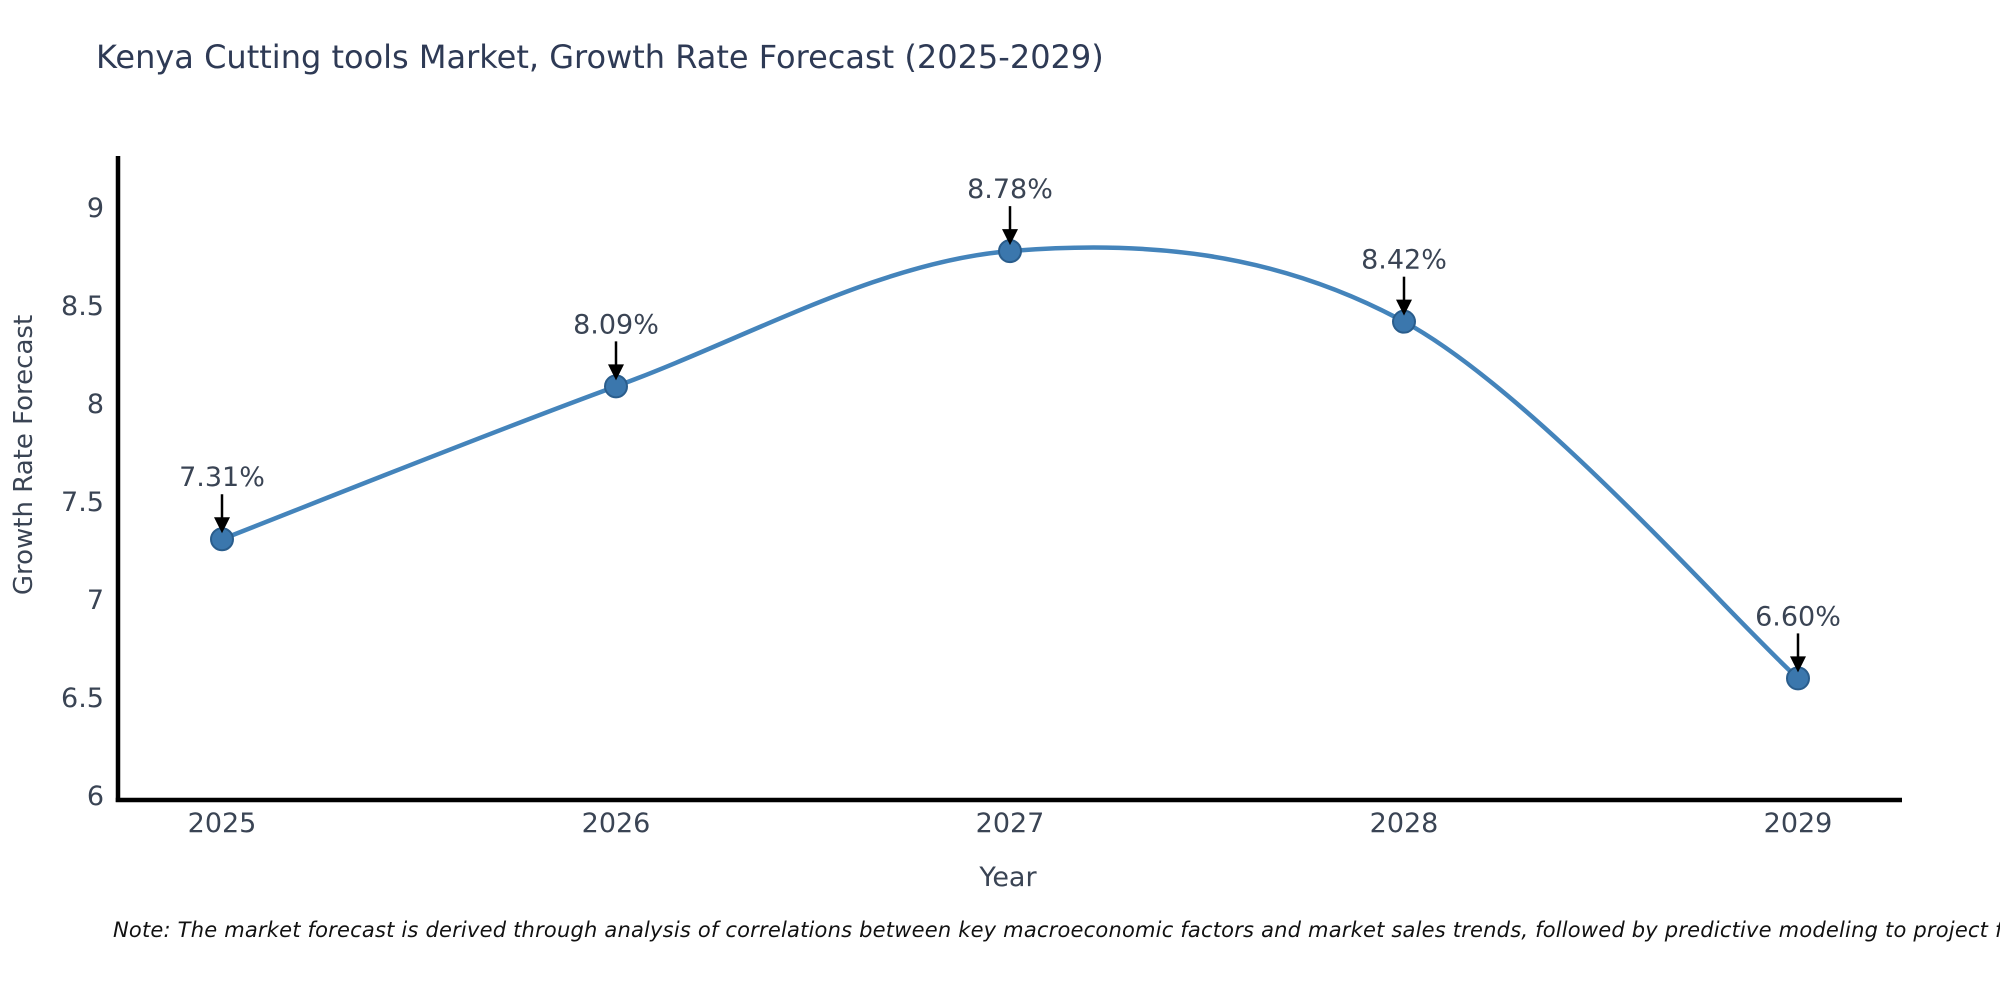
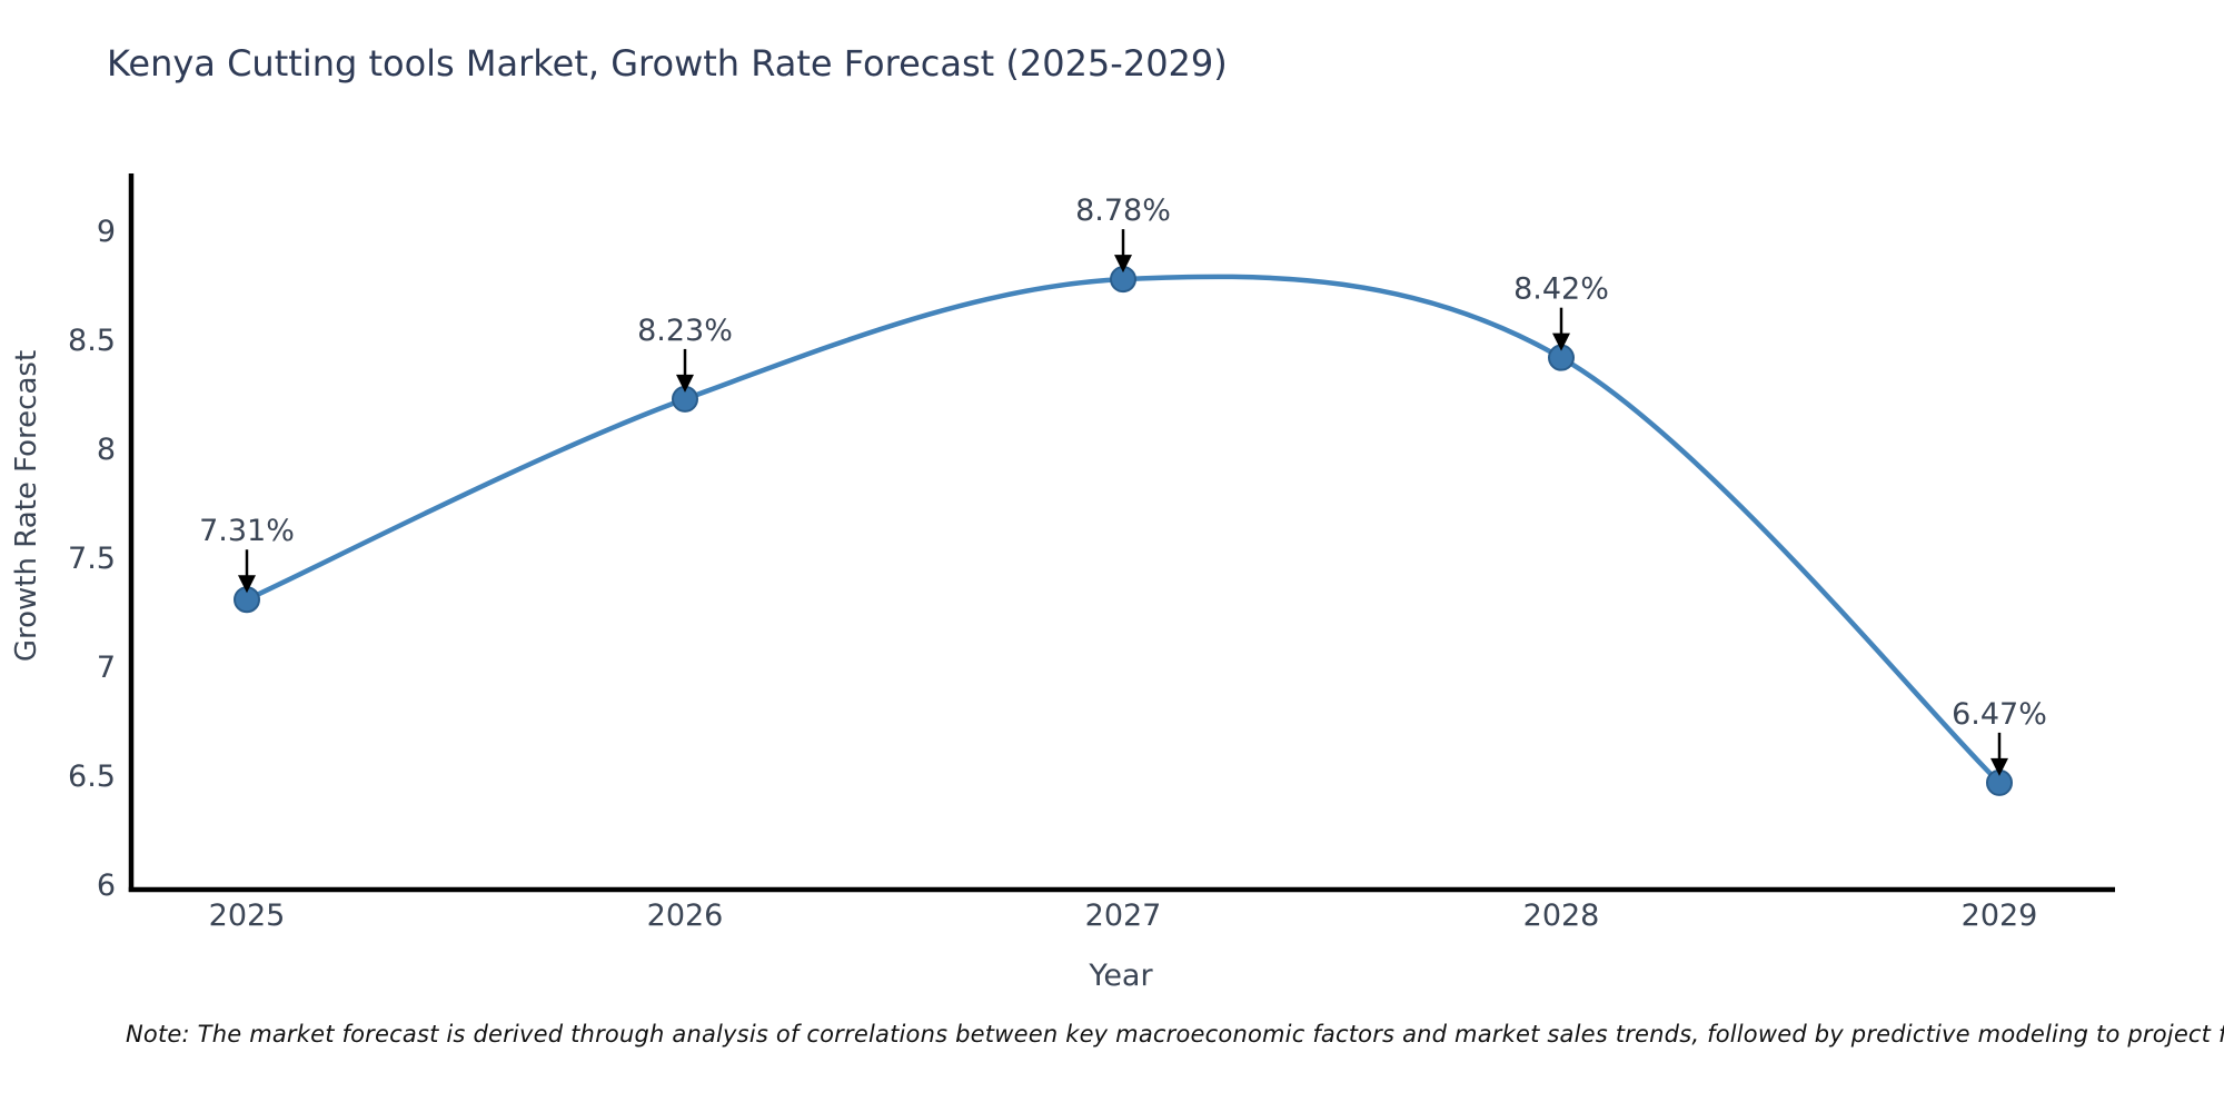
2026: 8.09% -> 8.23%
2029: 6.60% -> 6.47%
